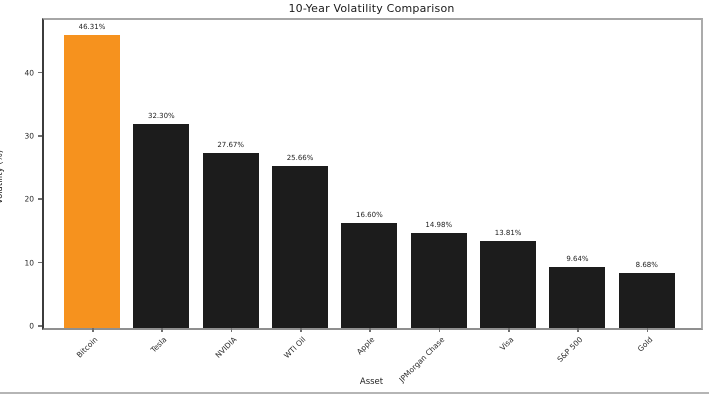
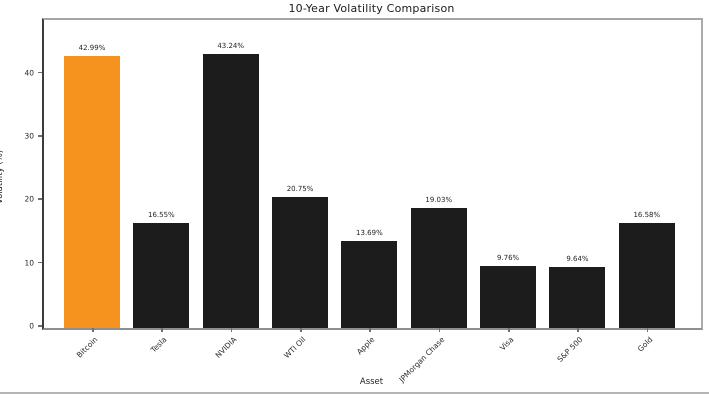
Bitcoin: 46.31% -> 42.99%
Tesla: 32.30% -> 16.55%
NVIDIA: 27.67% -> 43.24%
WTI Oil: 25.66% -> 20.75%
Apple: 16.60% -> 13.69%
JPMorgan Chase: 14.98% -> 19.03%
Visa: 13.81% -> 9.76%
Gold: 8.68% -> 16.58%
